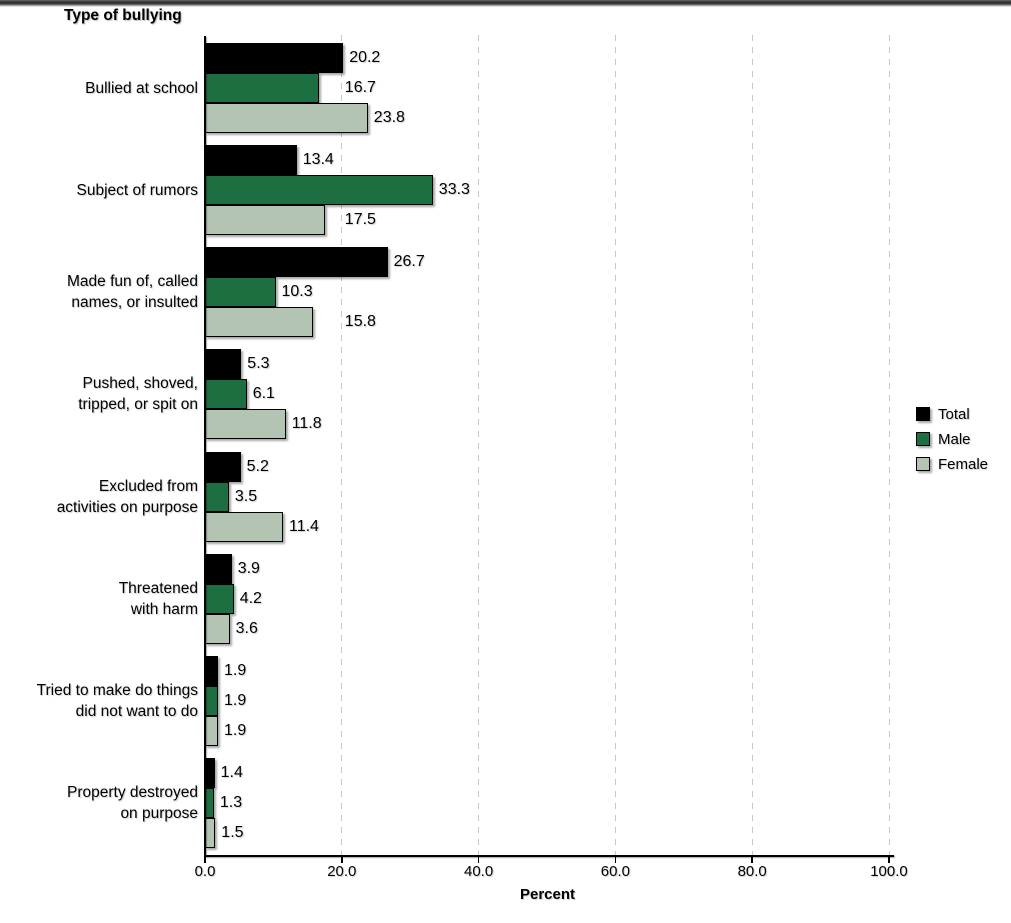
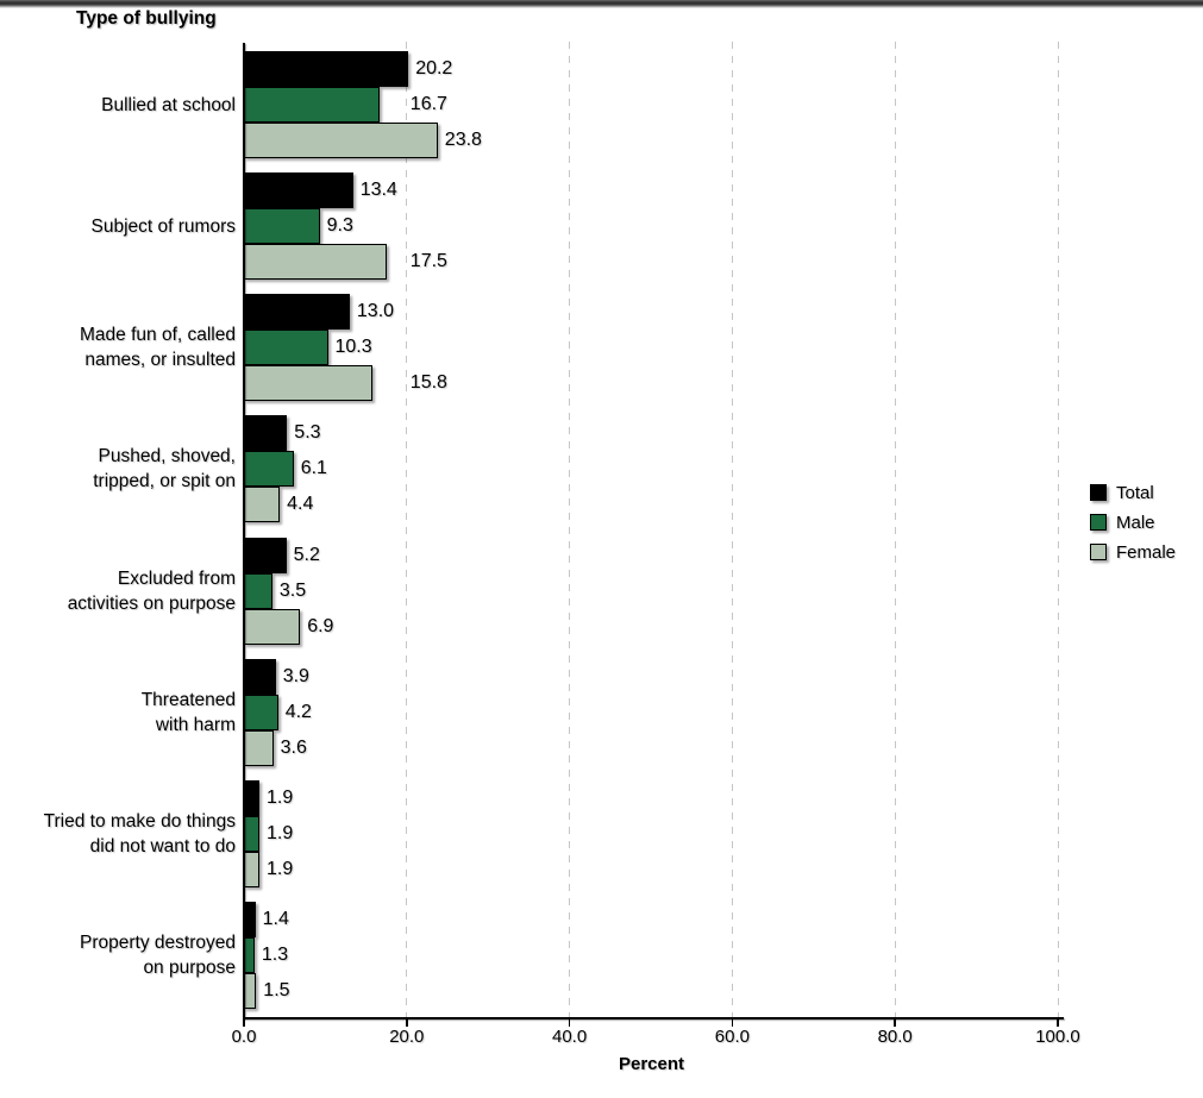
Male/Subject of rumors: 33.3 -> 9.3
Total/Made fun of, called names, or insulted: 26.7 -> 13.0
Female/Pushed, shoved, tripped, or spit on: 11.8 -> 4.4
Female/Excluded from activities on purpose: 11.4 -> 6.9
